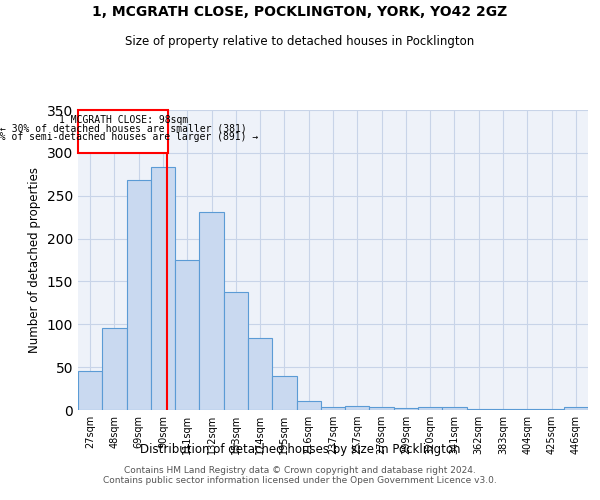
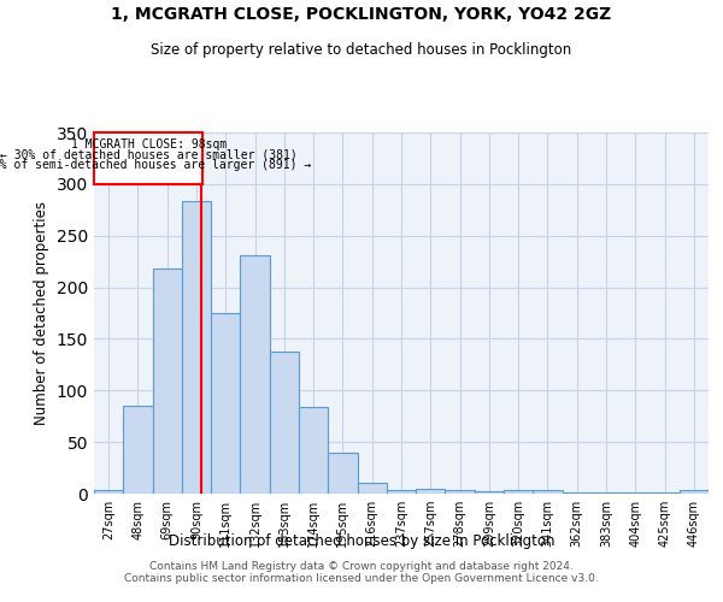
27sqm: 46 -> 4
48sqm: 96 -> 85
69sqm: 268 -> 218
